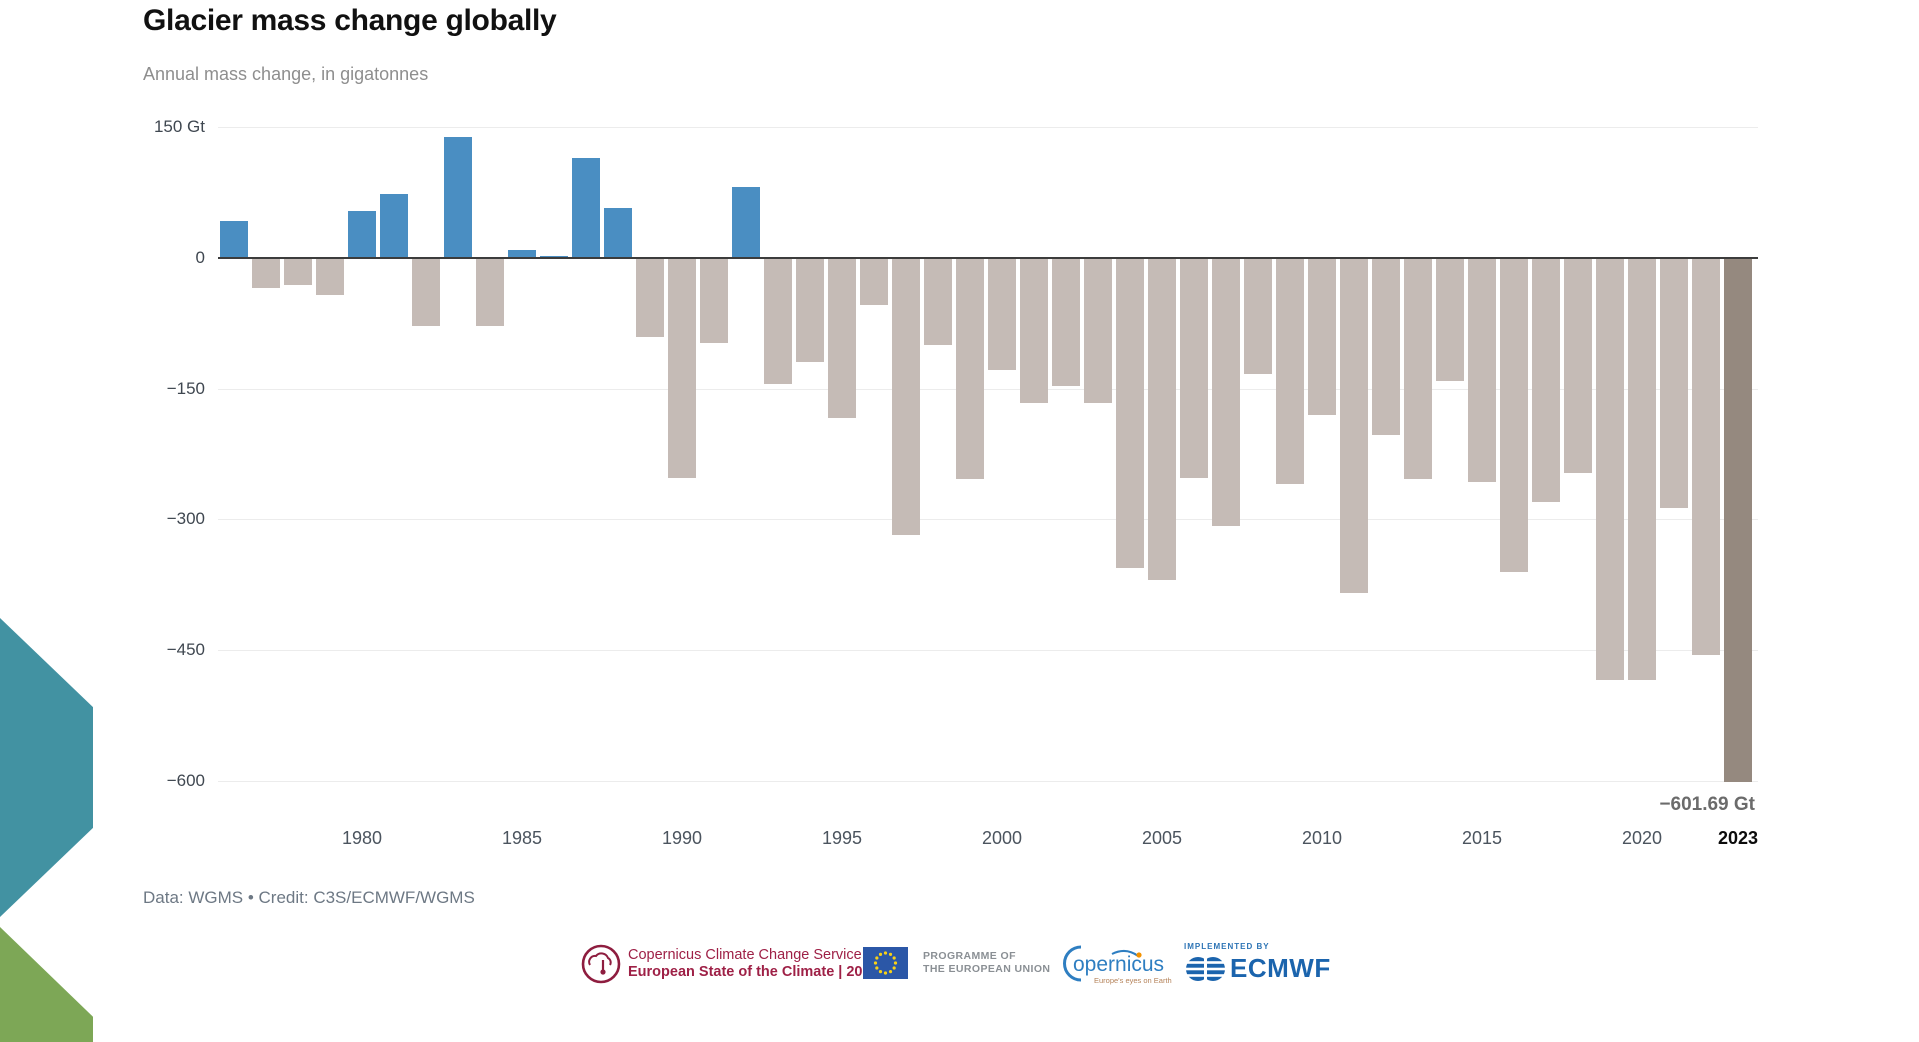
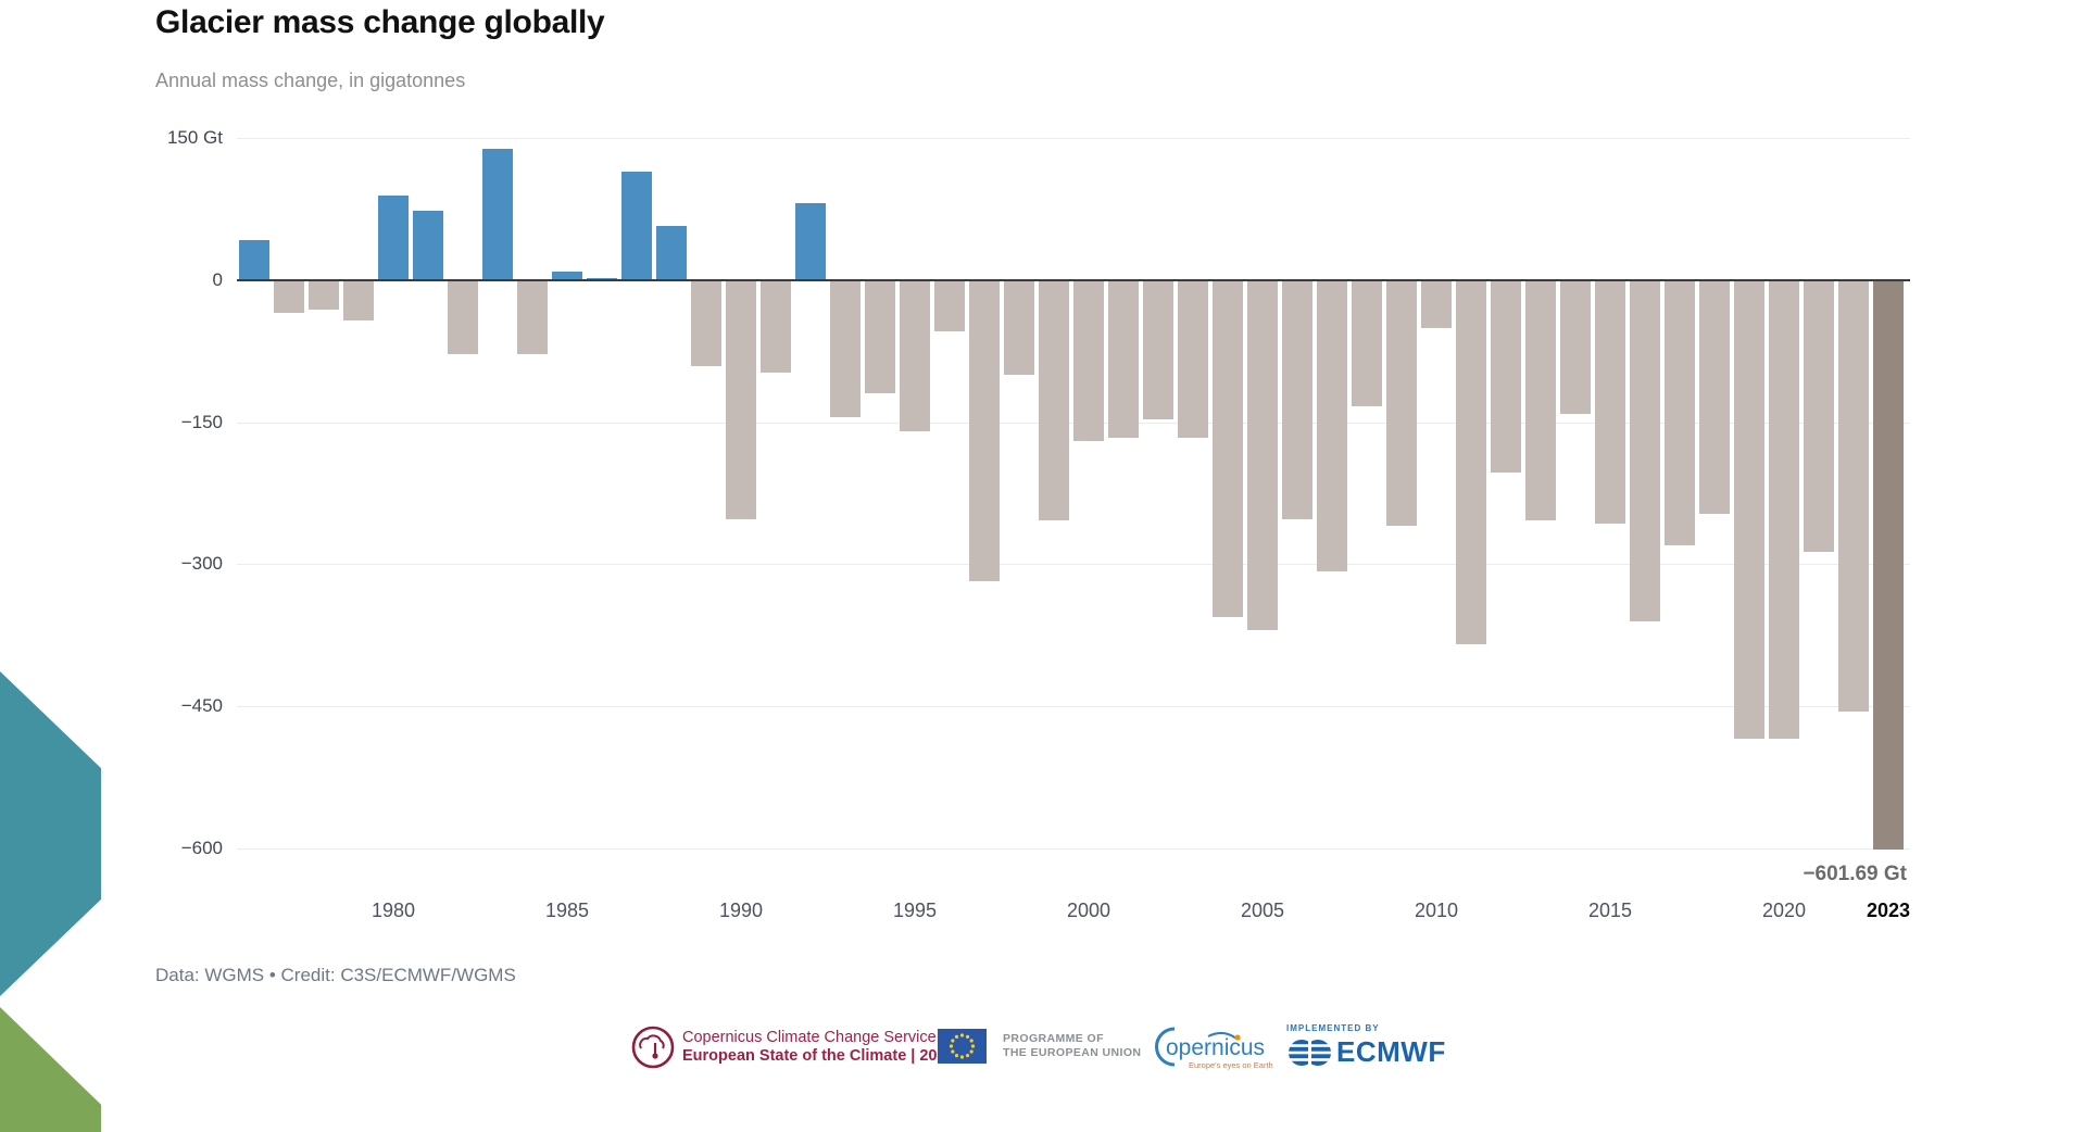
1980: 50 -> 90
1995: -180 -> -160
2000: -130 -> -170
2010: -180 -> -50
